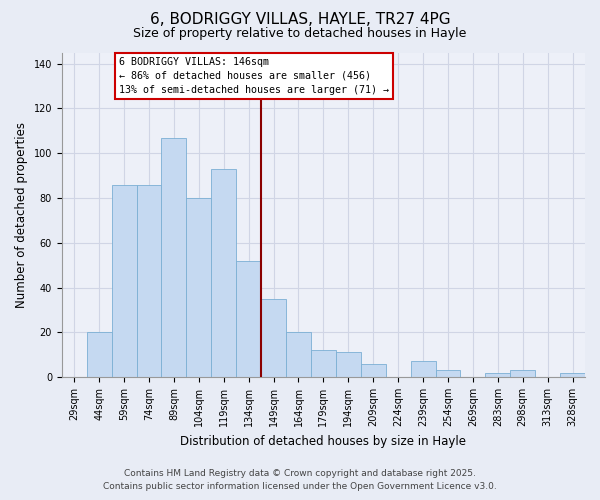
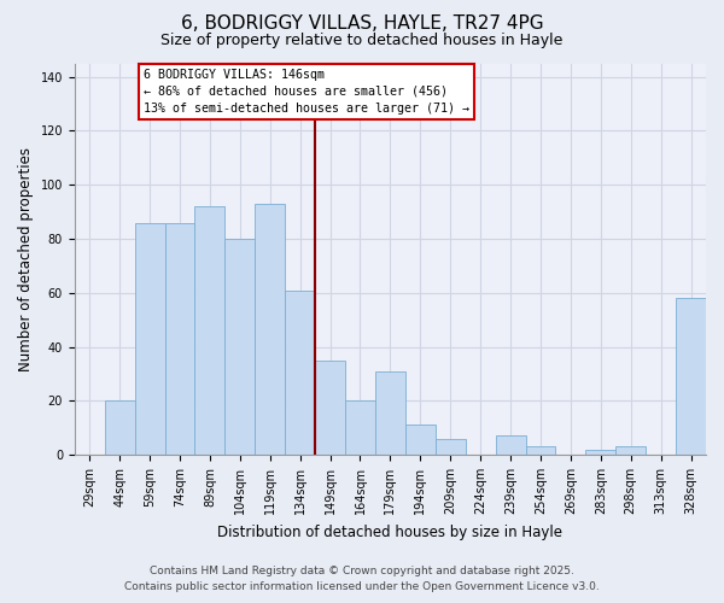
89sqm: 107 -> 92
134sqm: 52 -> 61
179sqm: 12 -> 31
328sqm: 2 -> 58
